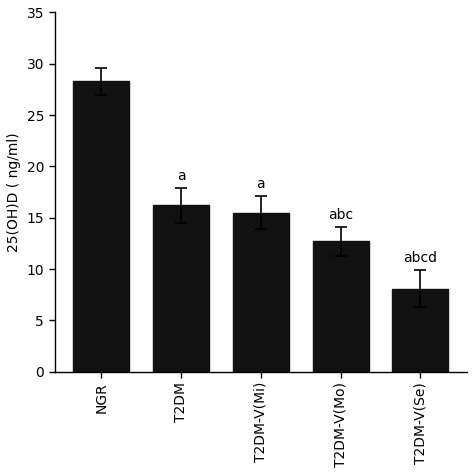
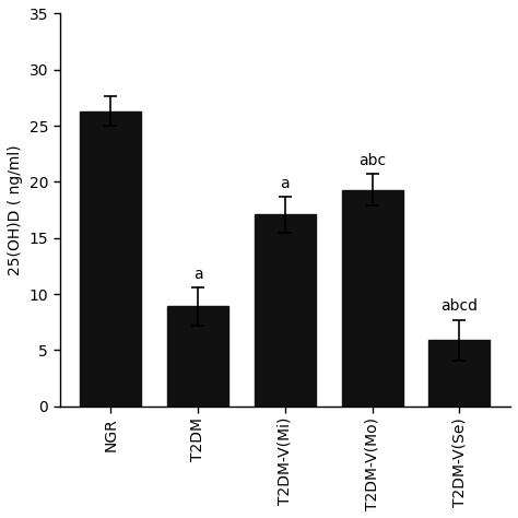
NGR: 28.3 -> 26.3
T2DM: 16.2 -> 8.9
T2DM-V(Mi): 15.5 -> 17.1
T2DM-V(Mo): 12.7 -> 19.3
T2DM-V(Se): 8.1 -> 5.9
